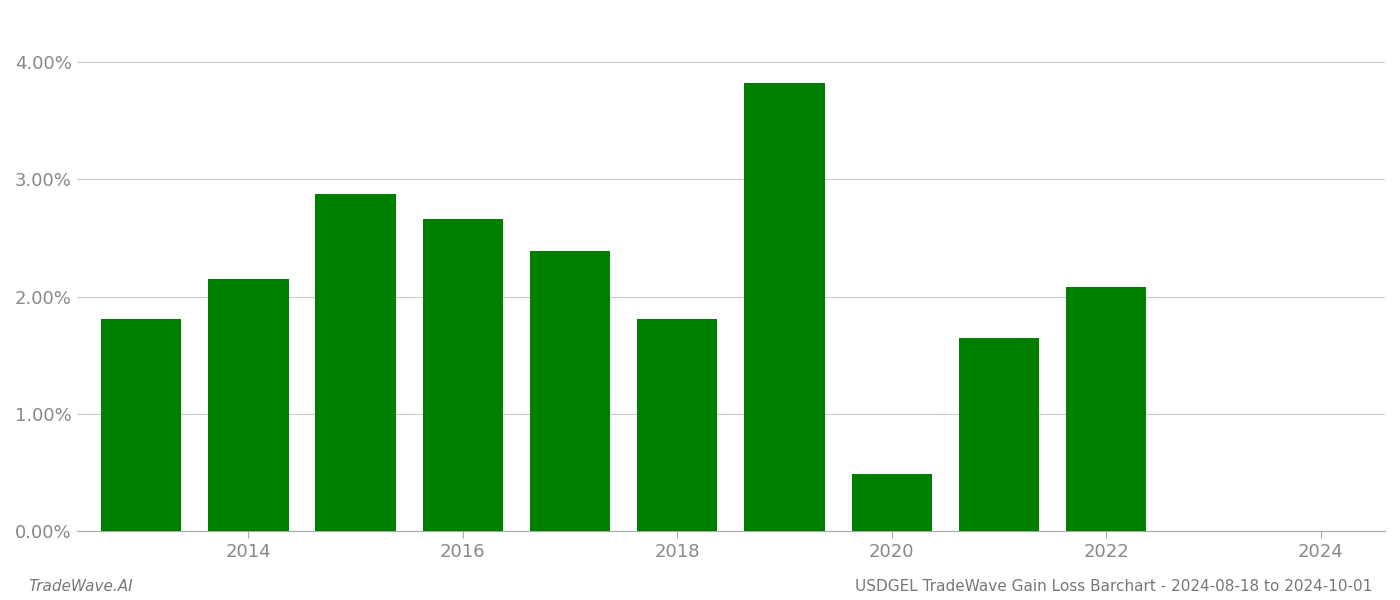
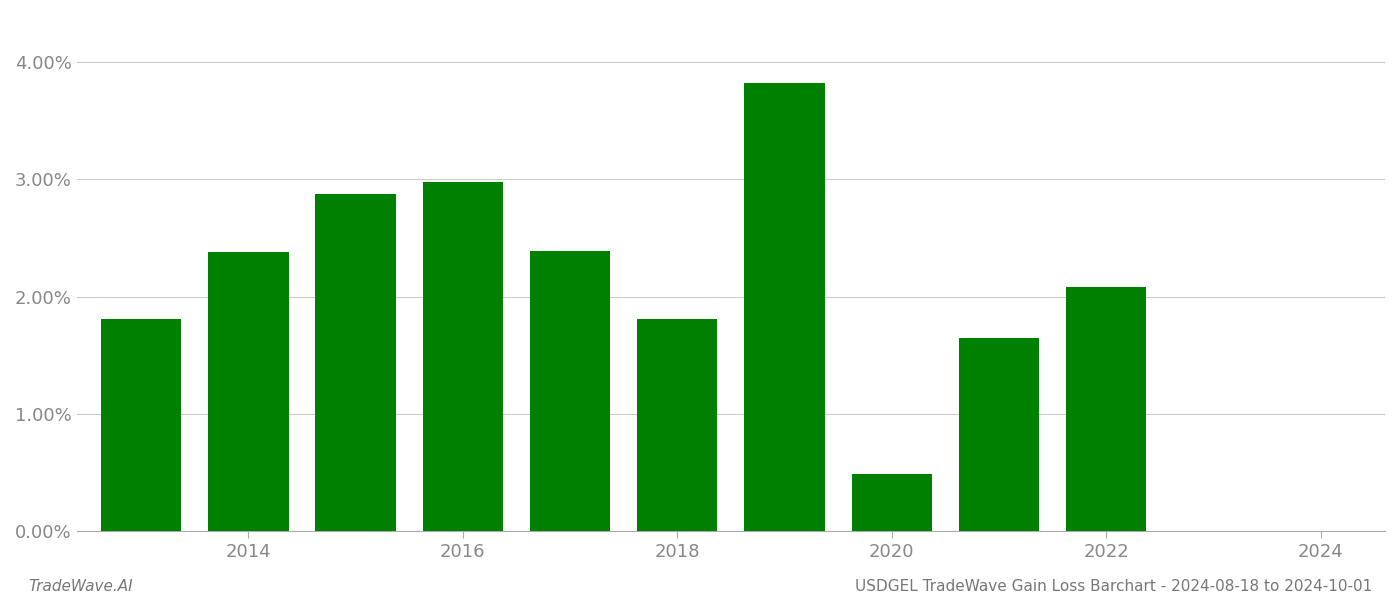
2014: 2.15% -> 2.38%
2016: 2.66% -> 2.98%
